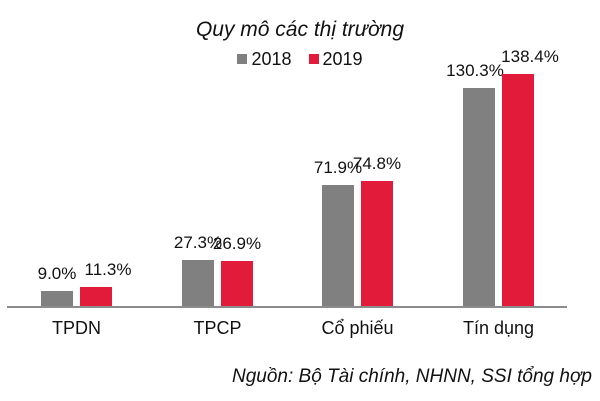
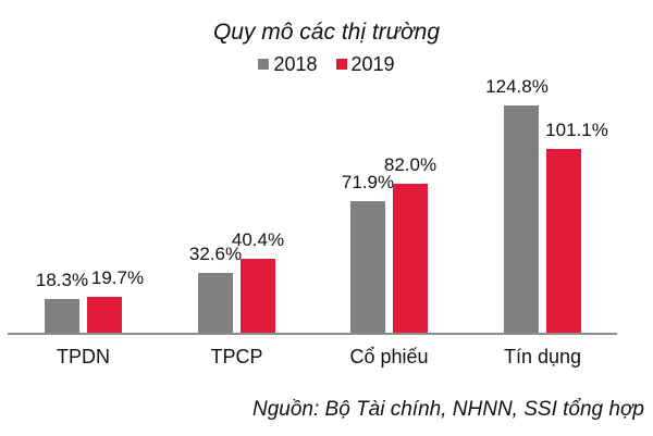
2018/TPDN: 9.0% -> 18.3%
2019/TPDN: 11.3% -> 19.7%
2018/TPCP: 27.3% -> 32.6%
2019/TPCP: 26.9% -> 40.4%
2019/Cổ phiếu: 74.8% -> 82.0%
2018/Tín dụng: 130.3% -> 124.8%
2019/Tín dụng: 138.4% -> 101.1%
